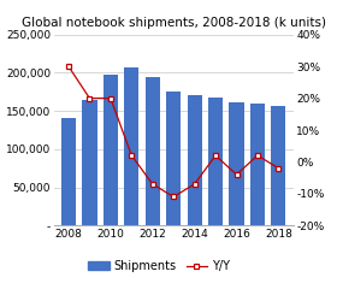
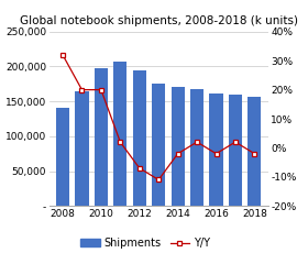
Y/Y/2008: 30% -> 32%
Y/Y/2014: -7% -> -2%
Y/Y/2016: -4% -> -2%
